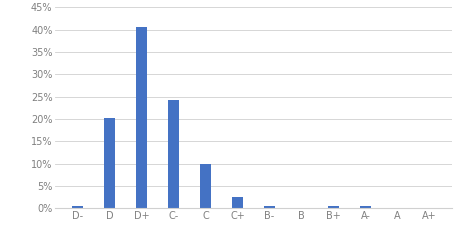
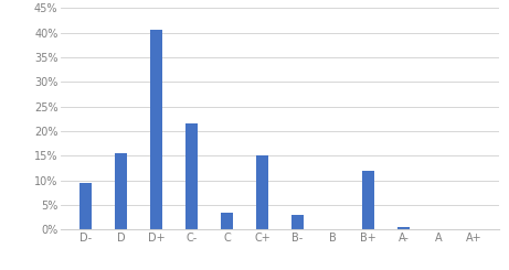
D-: 0.5% -> 9.5%
D: 20.3% -> 15.5%
C-: 24.2% -> 21.5%
C: 10.0% -> 3.5%
C+: 2.5% -> 15.0%
B-: 0.5% -> 3.0%
B+: 0.5% -> 12.0%
